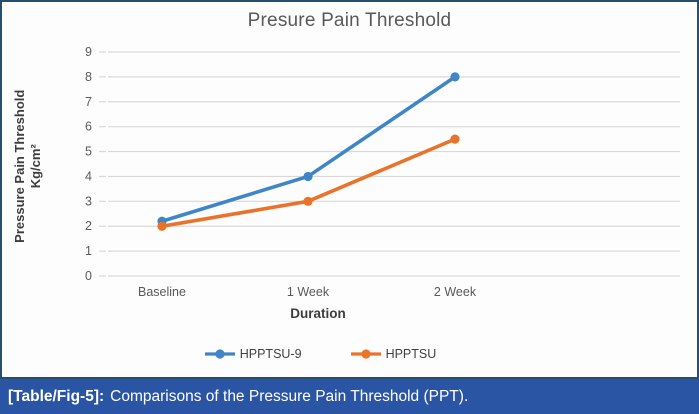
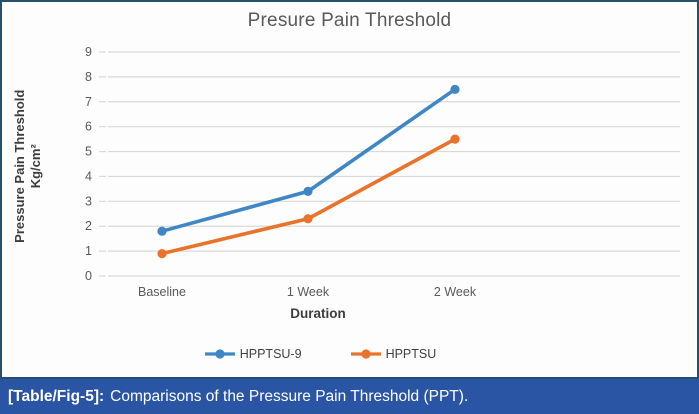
HPPTSU-9/Baseline: 2.2 -> 1.8
HPPTSU/Baseline: 2.0 -> 0.9
HPPTSU-9/1 Week: 4.0 -> 3.4
HPPTSU/1 Week: 3.0 -> 2.3
HPPTSU-9/2 Week: 8.0 -> 7.5
